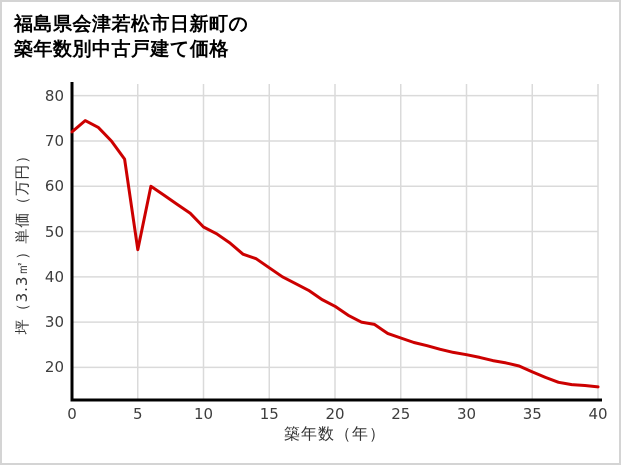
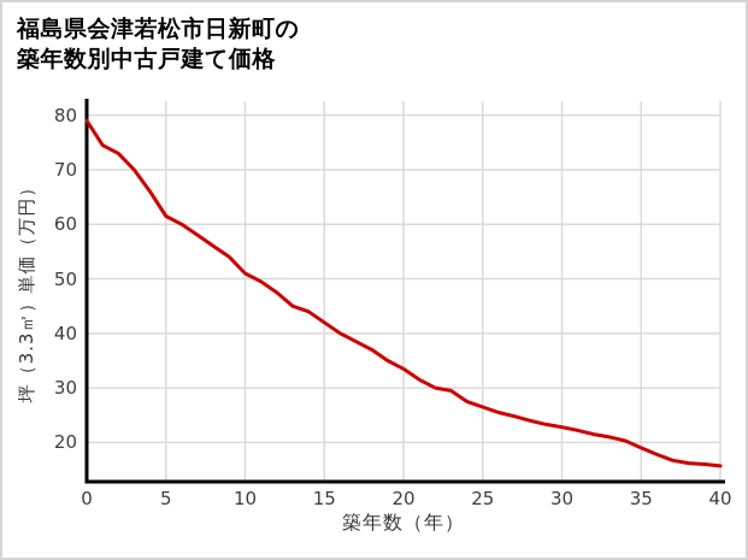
0: 72 -> 79
5: 46 -> 62
